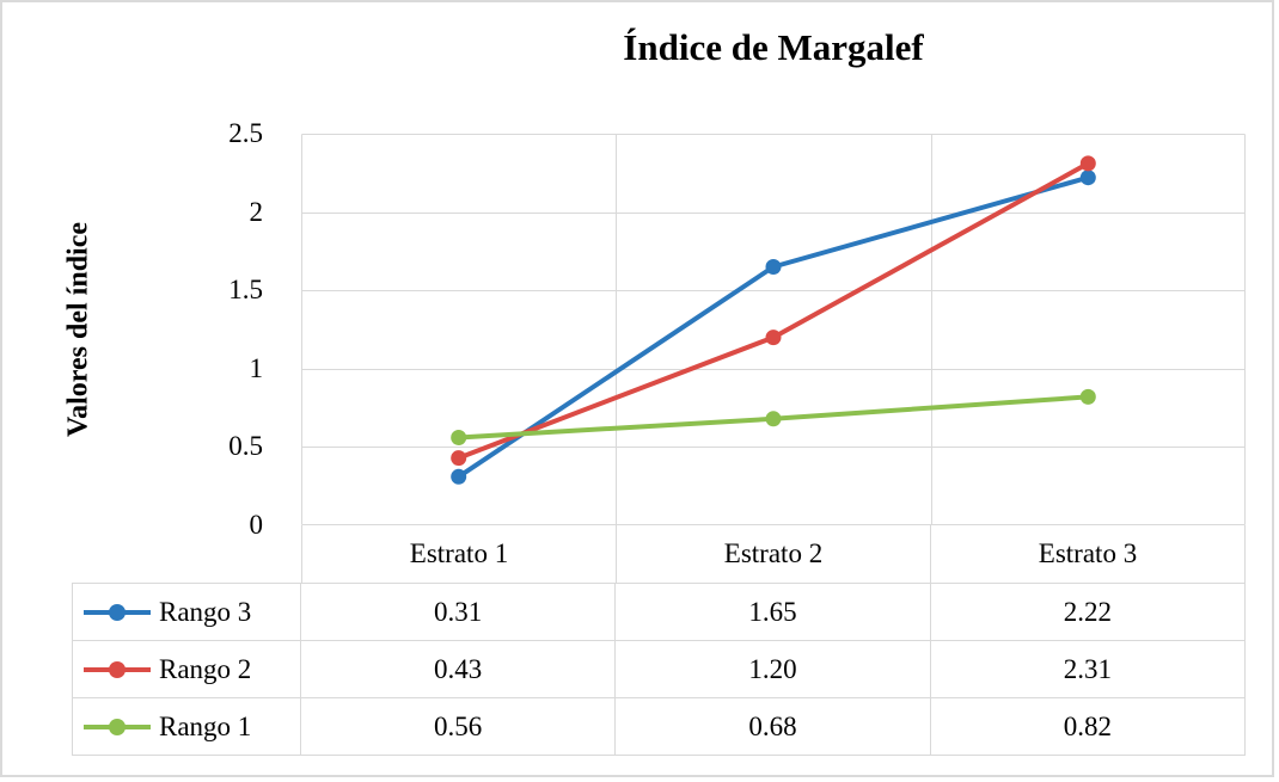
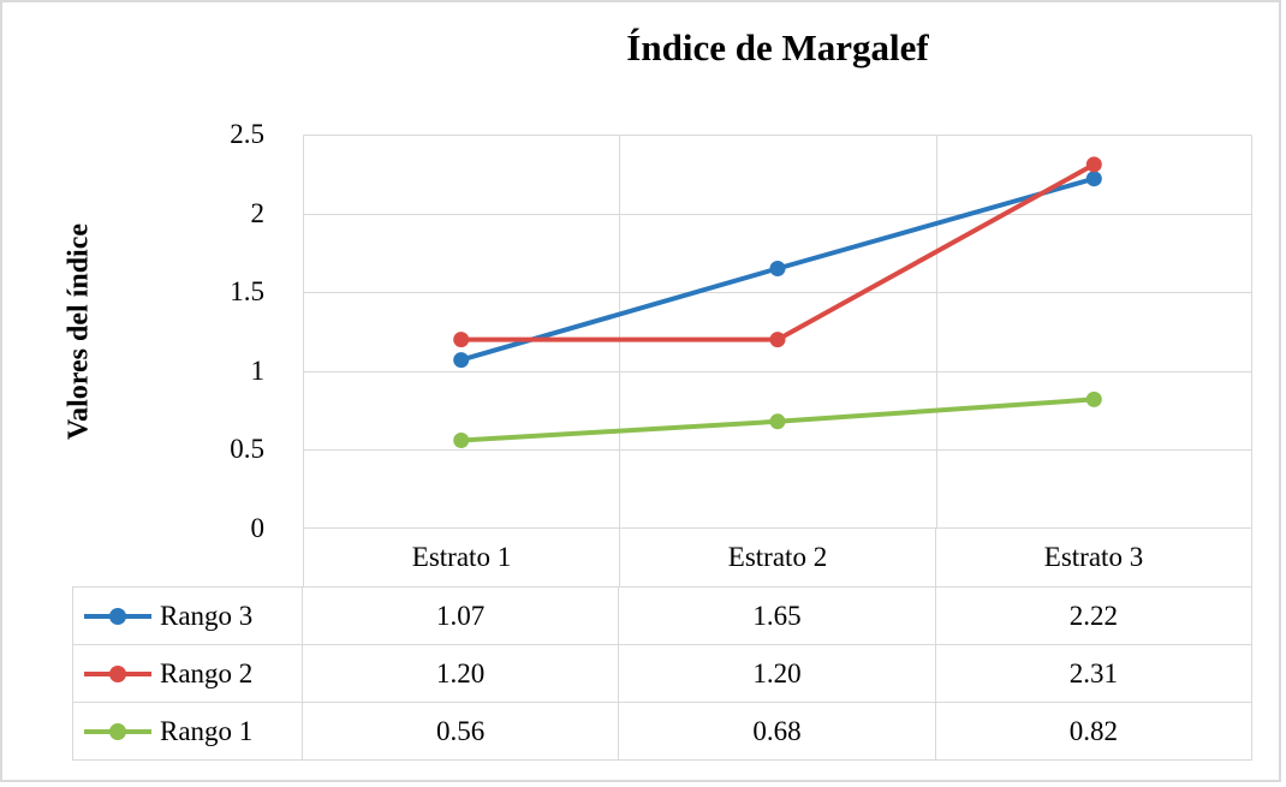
Rango 3/Estrato 1: 0.31 -> 1.07
Rango 2/Estrato 1: 0.43 -> 1.20
